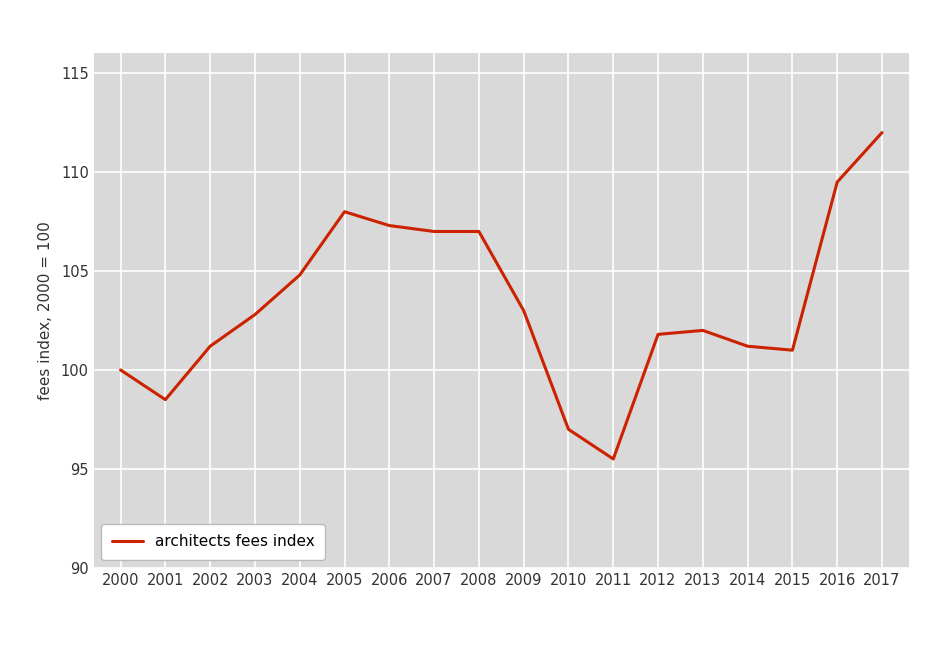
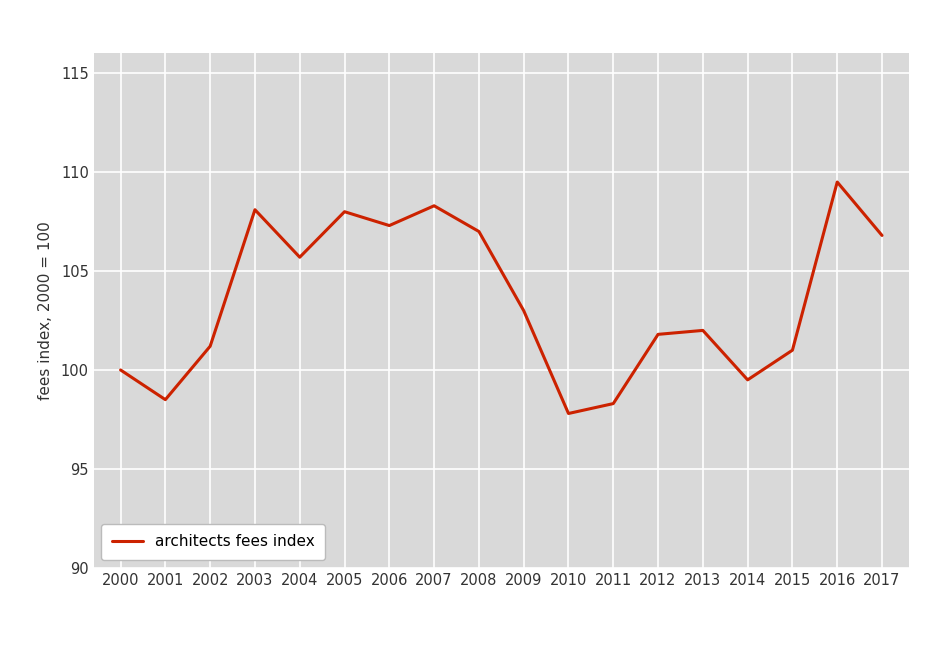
2003: 102.8 -> 108.1
2004: 104.8 -> 105.7
2007: 107.0 -> 108.3
2010: 97.0 -> 97.8
2011: 95.5 -> 98.3
2014: 101.2 -> 99.5
2017: 112.0 -> 106.8
